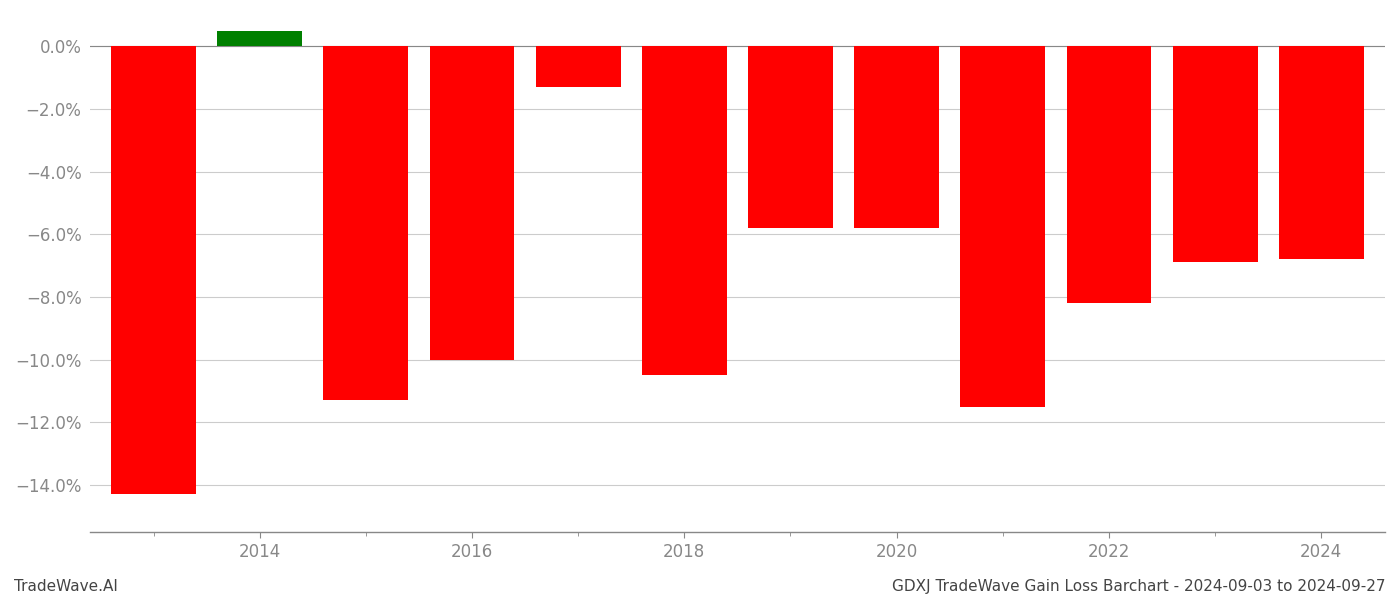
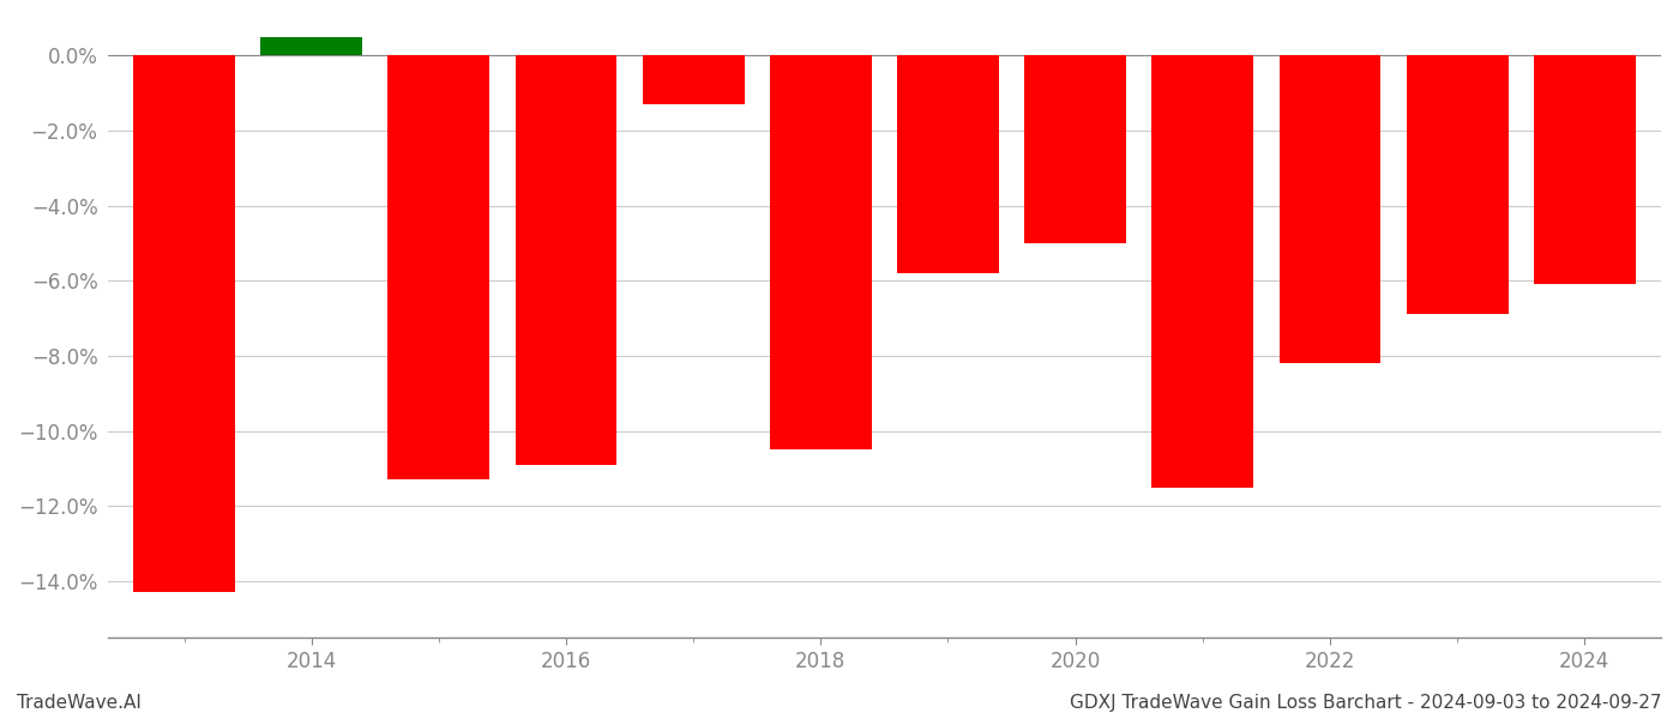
2016: -10.0% -> -10.9%
2020: -5.8% -> -5.0%
2024: -6.8% -> -6.1%
